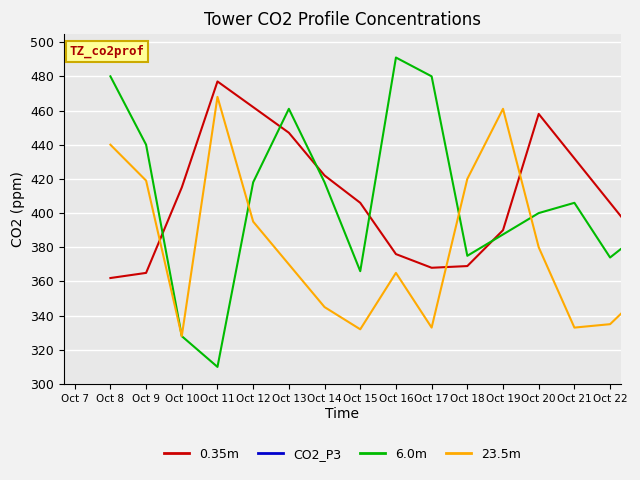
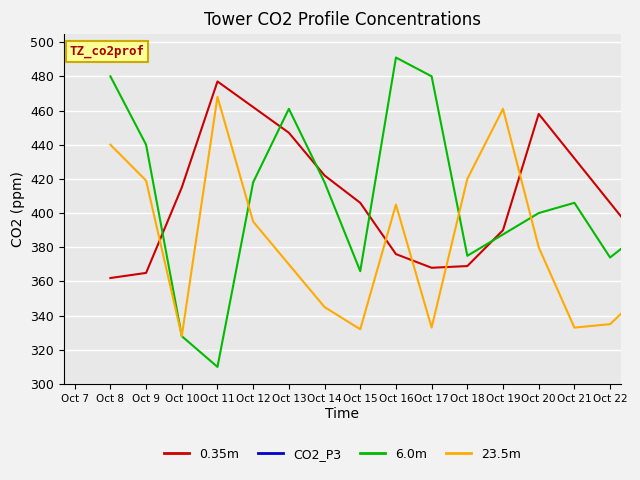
23.5m/Oct 16: 365 -> 405
